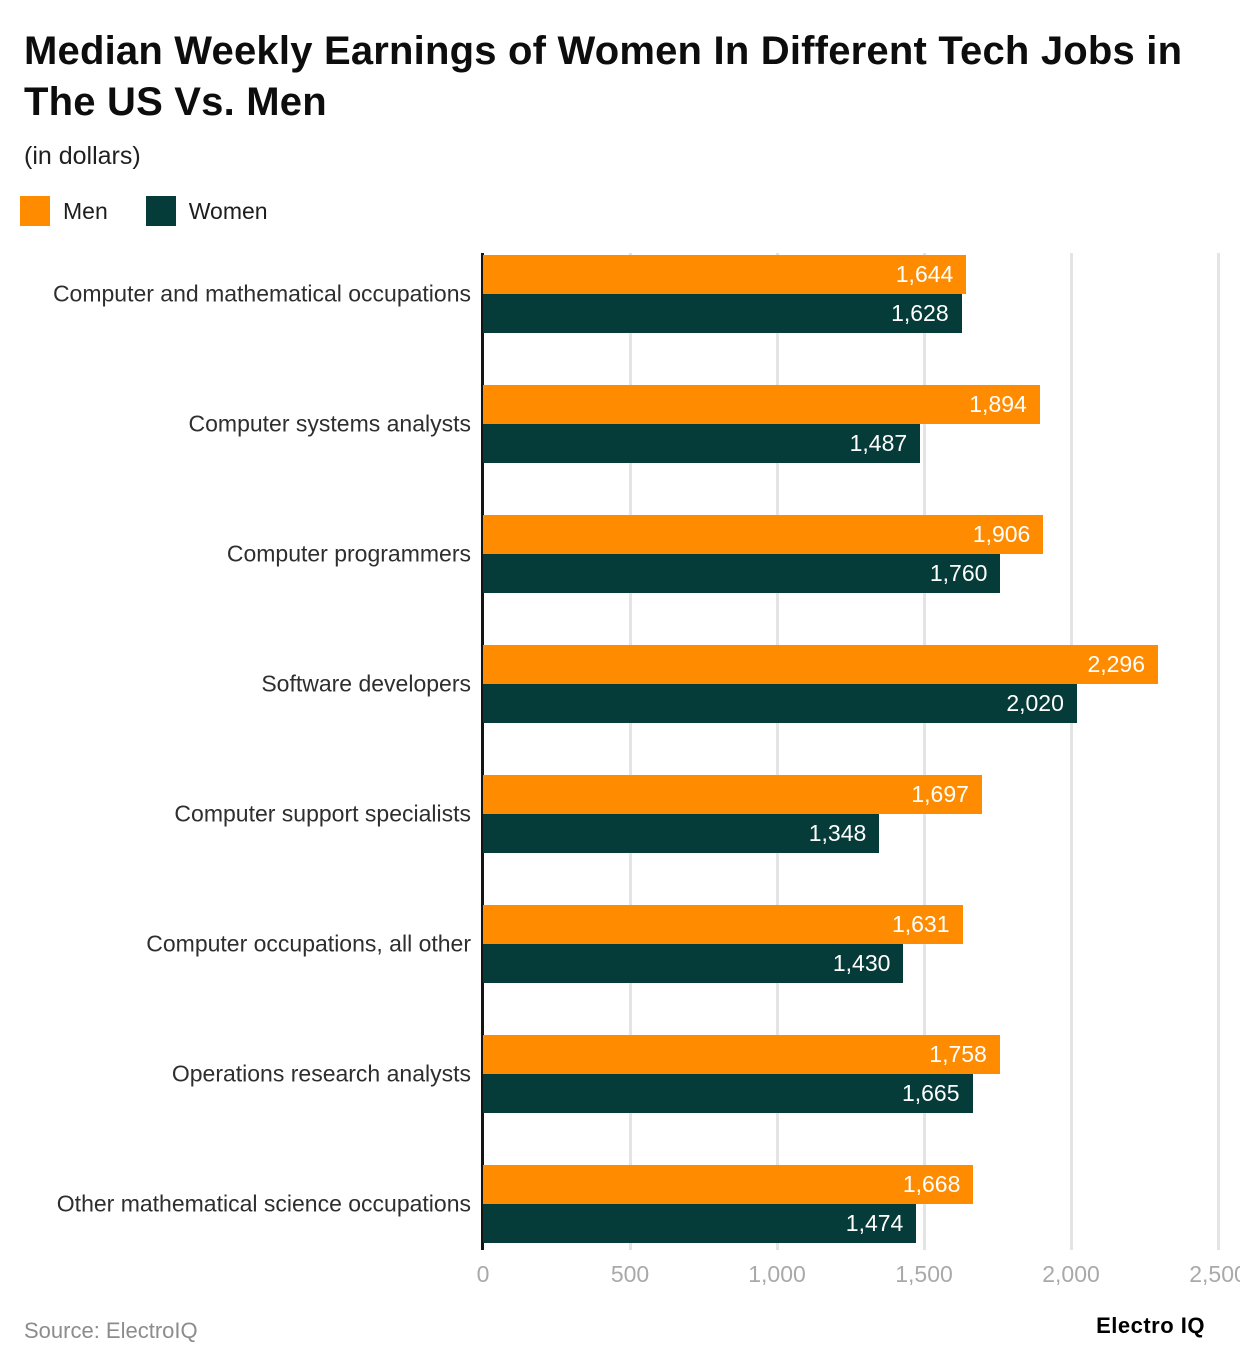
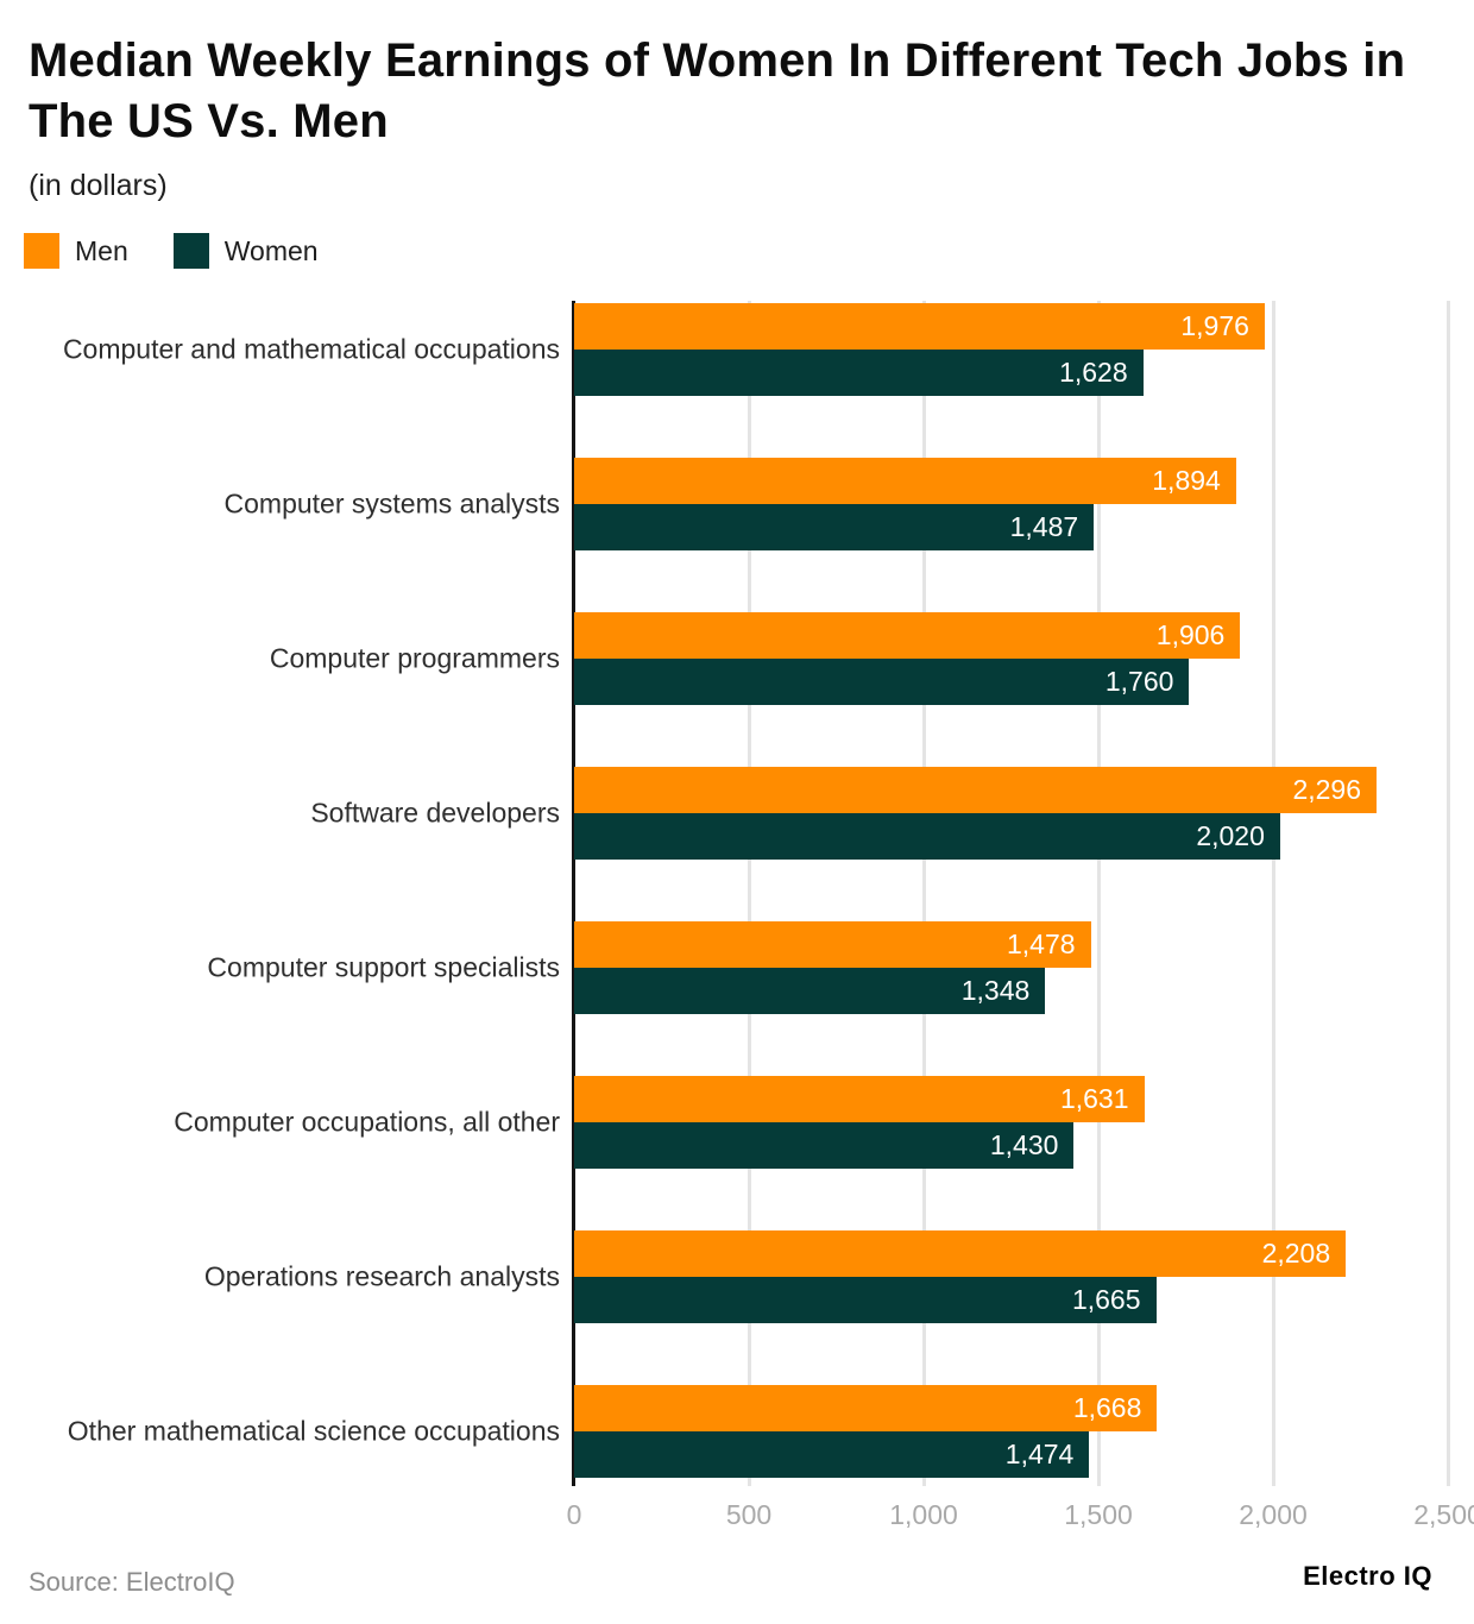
Men/Computer and mathematical occupations: 1,644 -> 1,976
Men/Computer support specialists: 1,697 -> 1,478
Men/Operations research analysts: 1,758 -> 2,208
